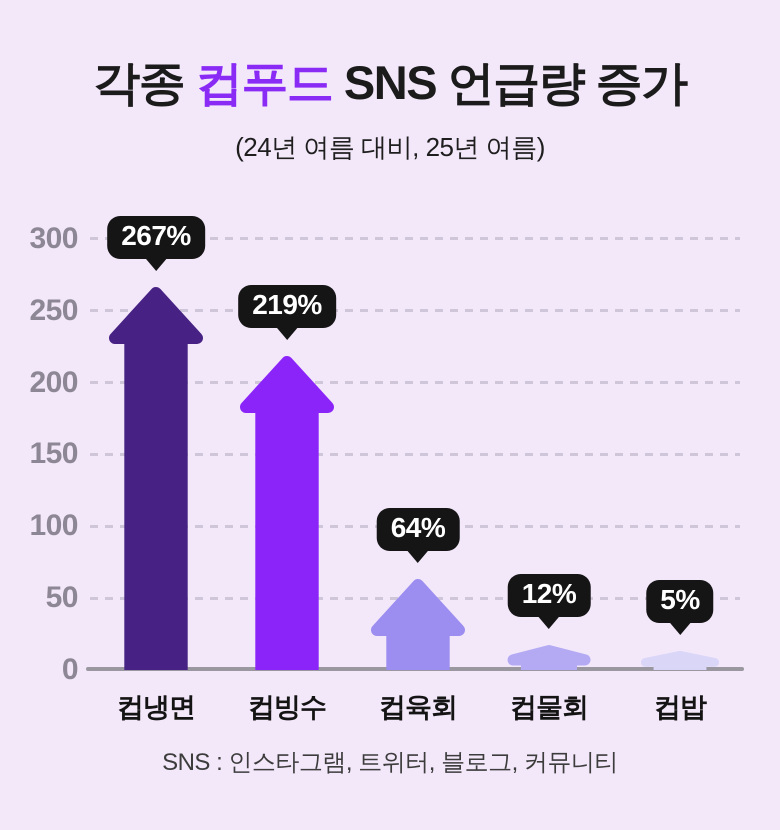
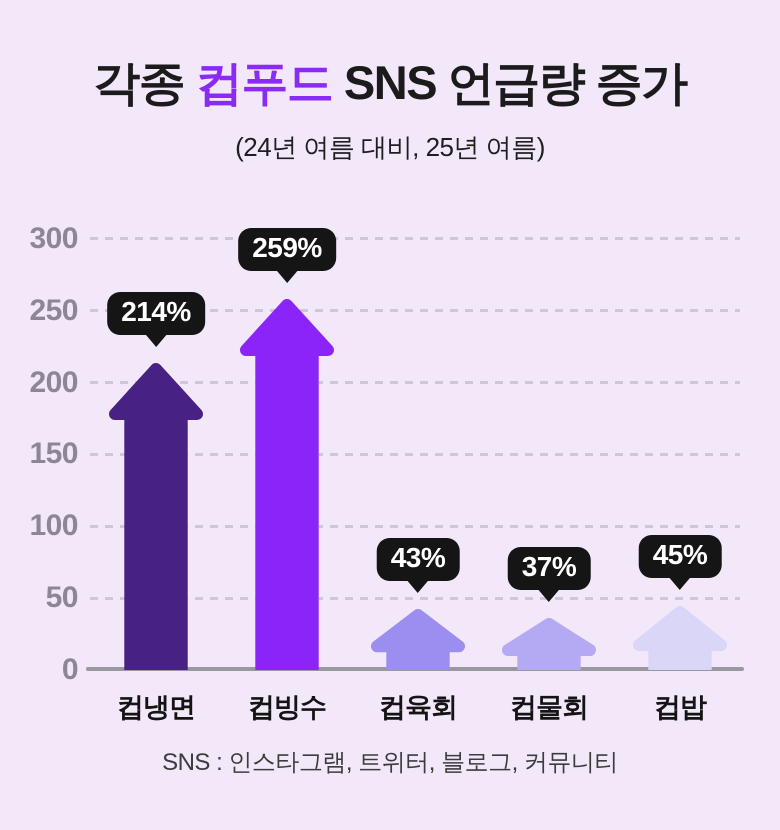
컵냉면: 267% -> 214%
컵빙수: 219% -> 259%
컵육회: 64% -> 43%
컵물회: 12% -> 37%
컵밥: 5% -> 45%
